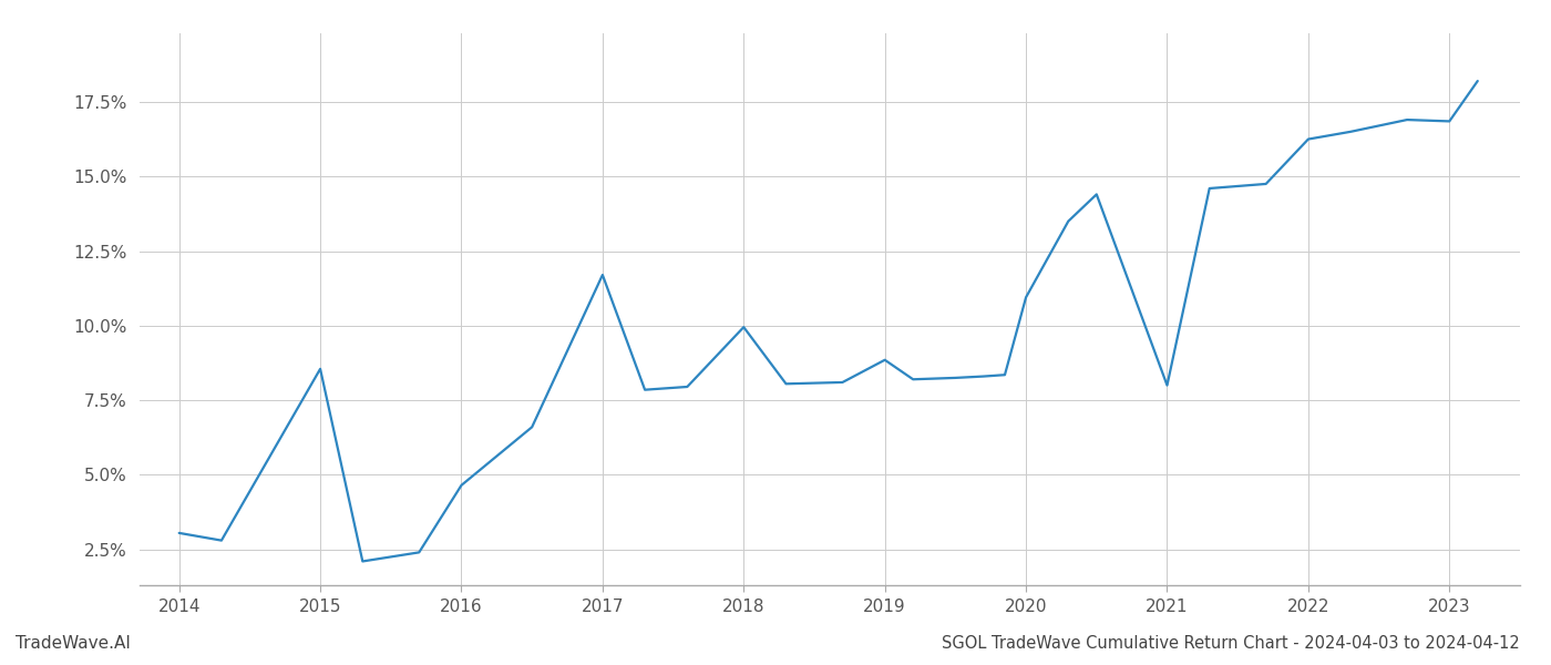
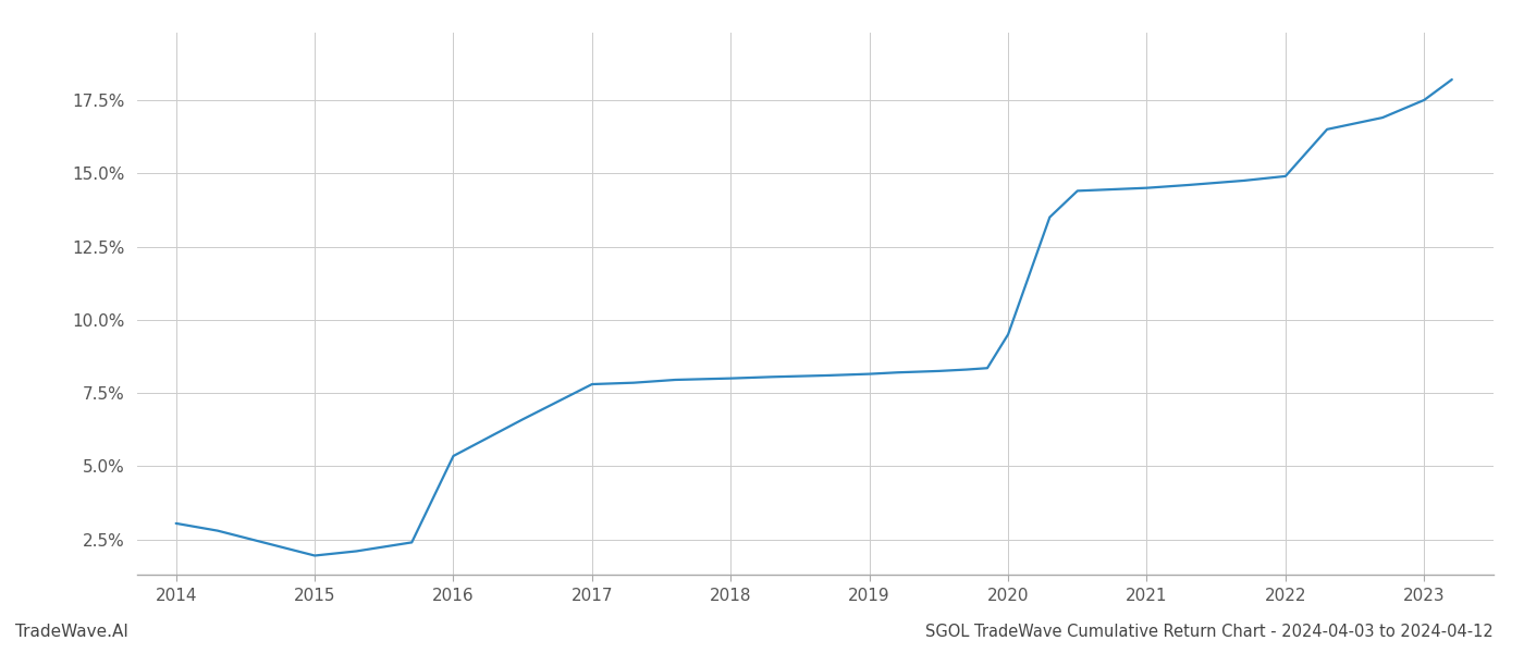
2015: 8.55% -> 1.95%
2016: 4.65% -> 5.35%
2017: 11.70% -> 7.80%
2018: 9.95% -> 8.00%
2019: 8.85% -> 8.15%
2020: 10.95% -> 9.50%
2021: 8.00% -> 14.50%
2022: 16.25% -> 14.90%
2023: 16.85% -> 17.50%
